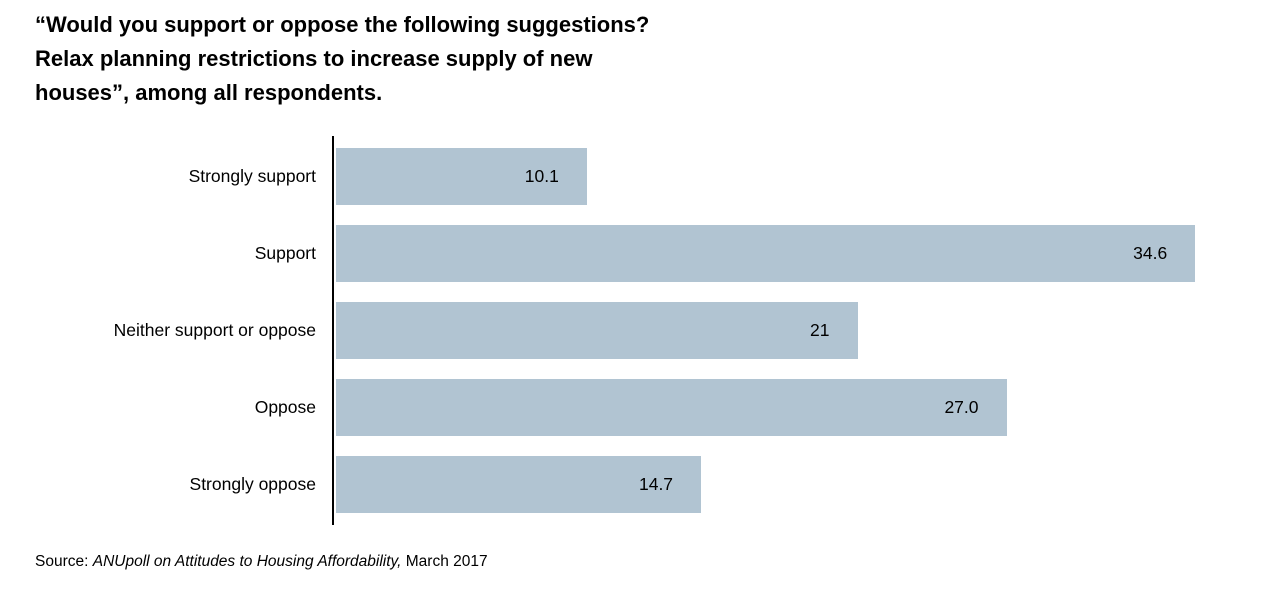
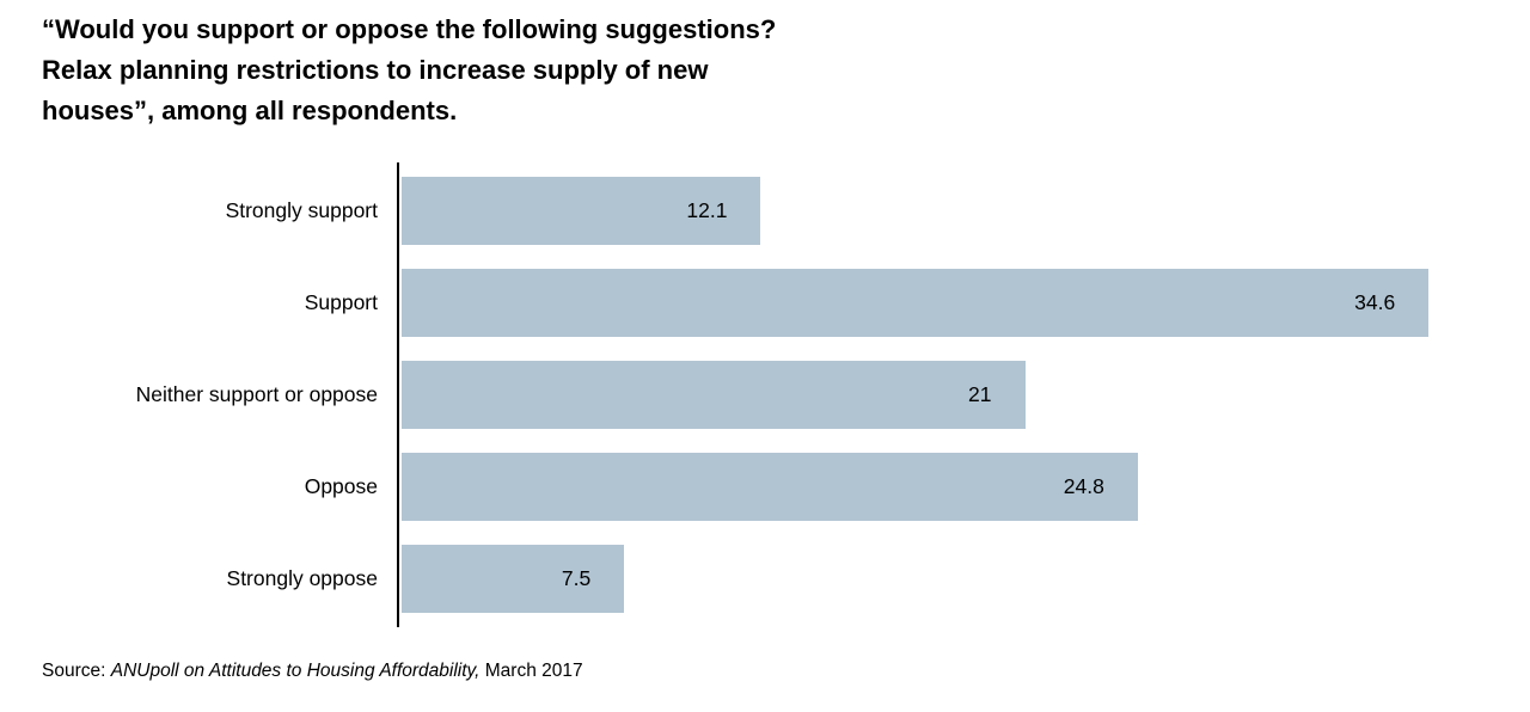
Strongly support: 10.1 -> 12.1
Oppose: 27.0 -> 24.8
Strongly oppose: 14.7 -> 7.5
